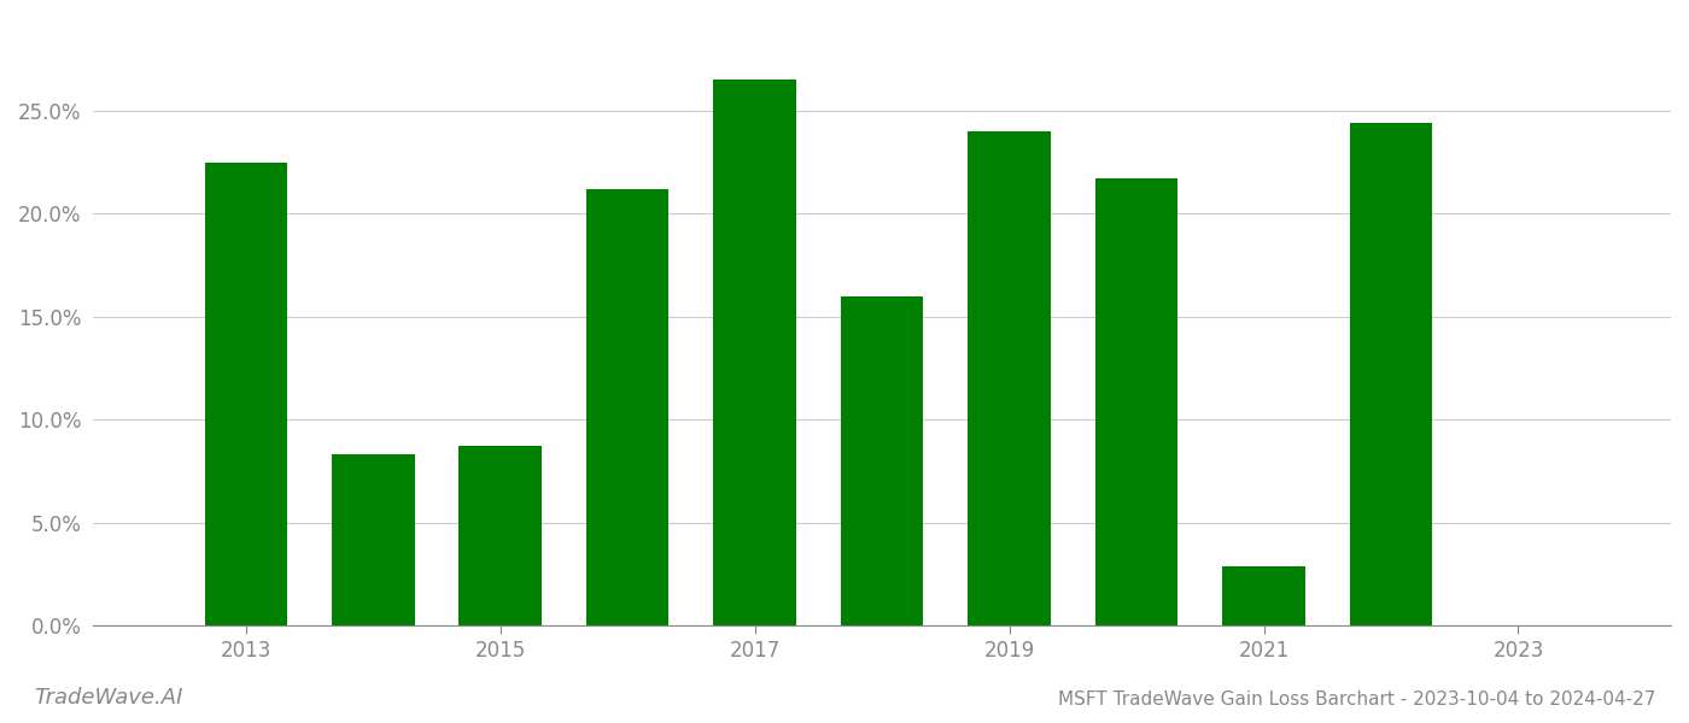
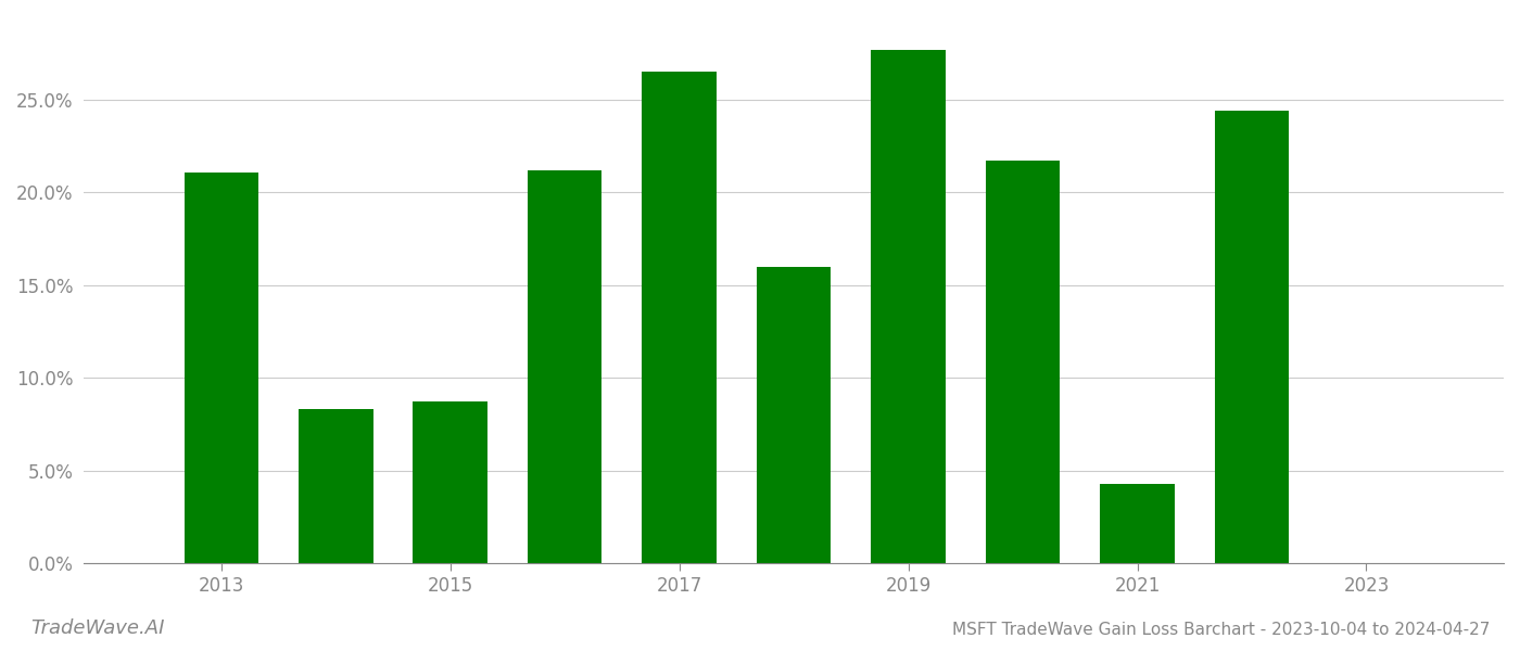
2013: 22.5% -> 21.1%
2019: 24.0% -> 27.7%
2021: 2.9% -> 4.3%
